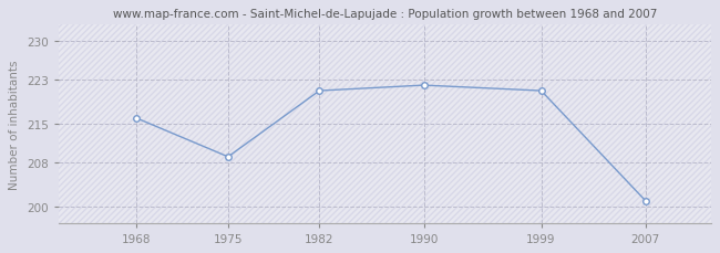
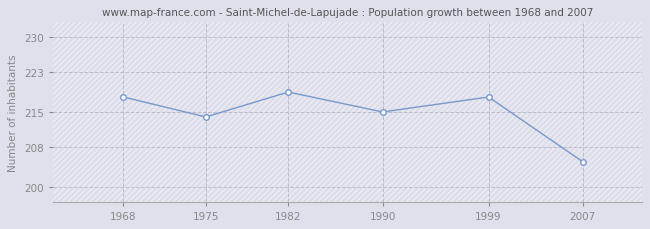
1968: 216 -> 218
1975: 209 -> 214
1982: 221 -> 219
1990: 222 -> 215
1999: 221 -> 218
2007: 201 -> 205
